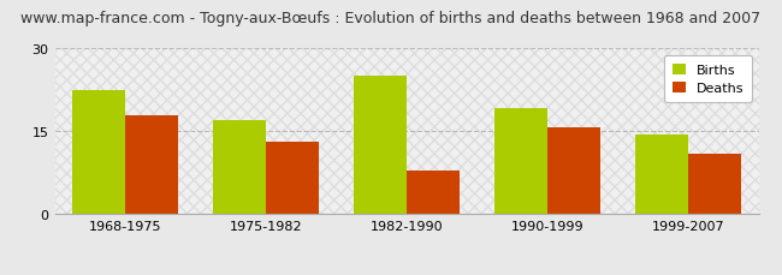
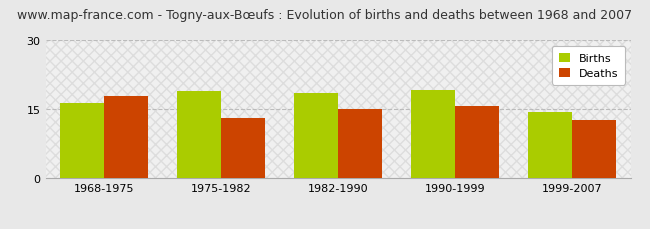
Births/1968-1975: 22.5 -> 16.5
Births/1975-1982: 17.0 -> 19.0
Births/1982-1990: 25.0 -> 18.5
Deaths/1982-1990: 8.0 -> 15.0
Deaths/1999-2007: 11.0 -> 12.8
